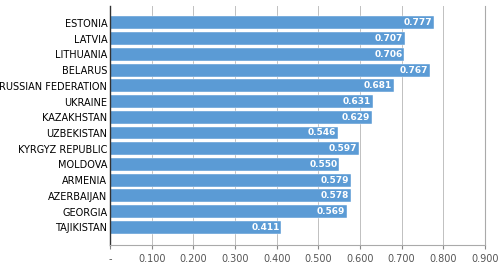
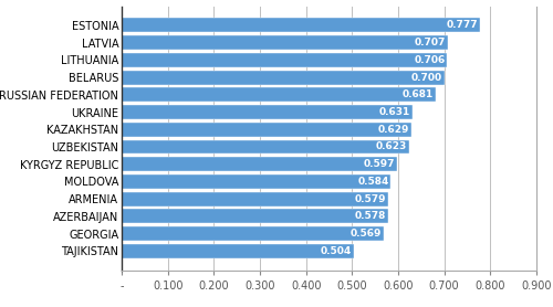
BELARUS: 0.767 -> 0.700
UZBEKISTAN: 0.546 -> 0.623
MOLDOVA: 0.550 -> 0.584
TAJIKISTAN: 0.411 -> 0.504
